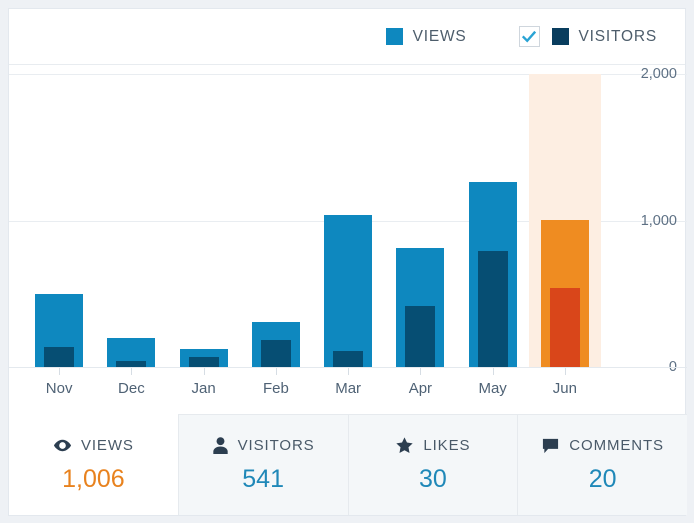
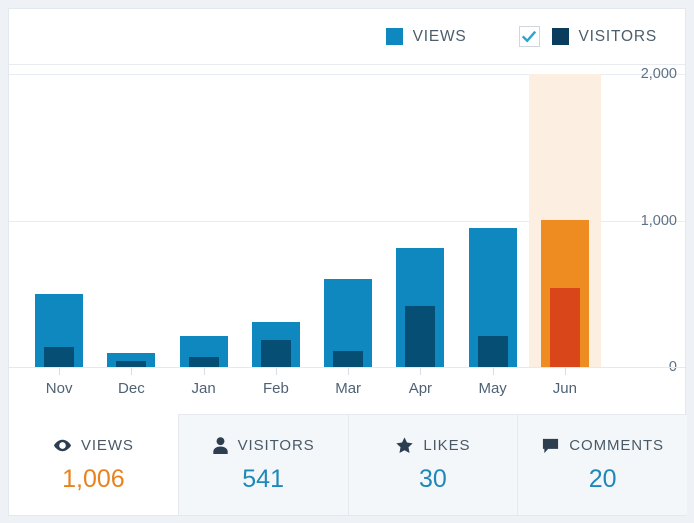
VIEWS/Dec: 200 -> 100
VIEWS/Jan: 120 -> 220
VIEWS/Mar: 1040 -> 600
VIEWS/May: 1260 -> 950
VISITORS/May: 790 -> 210
